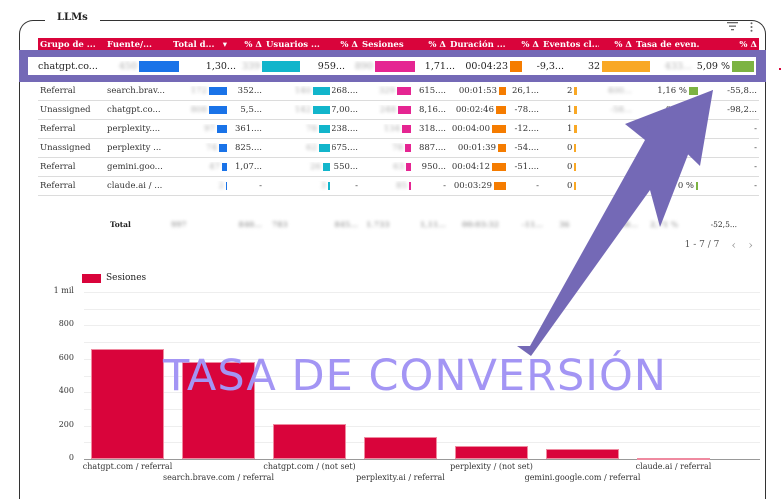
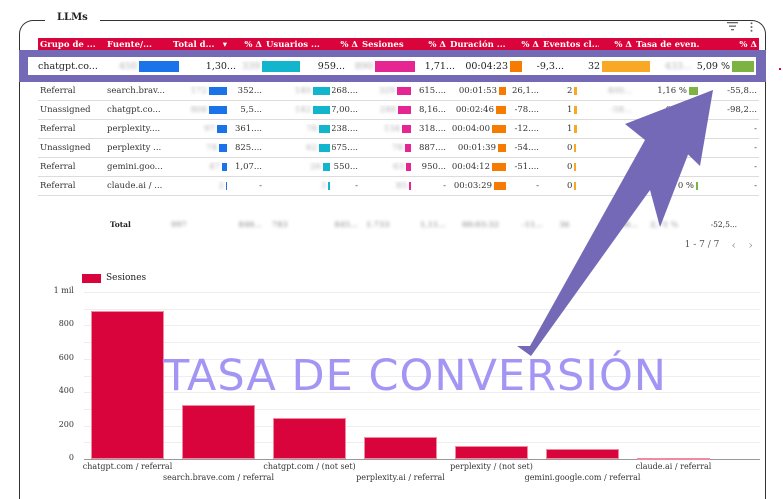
chatgpt.com / referral: 660 -> 890
search.brave.com / referral: 580 -> 320
chatgpt.com / (not set): 210 -> 240
